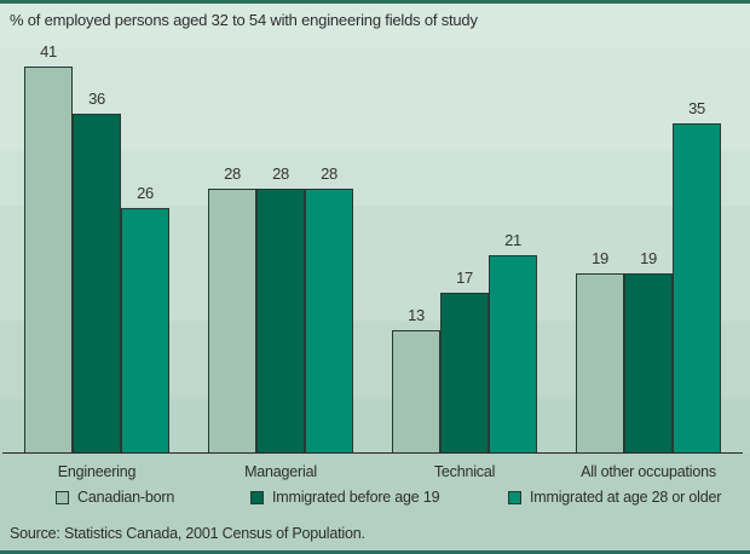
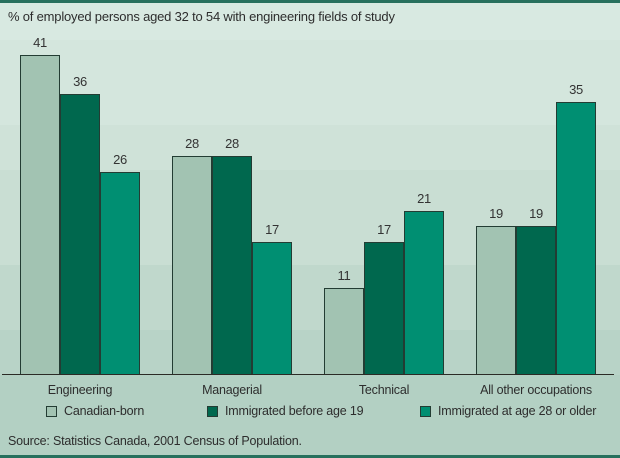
Immigrated at age 28 or older/Managerial: 28 -> 17
Canadian-born/Technical: 13 -> 11
